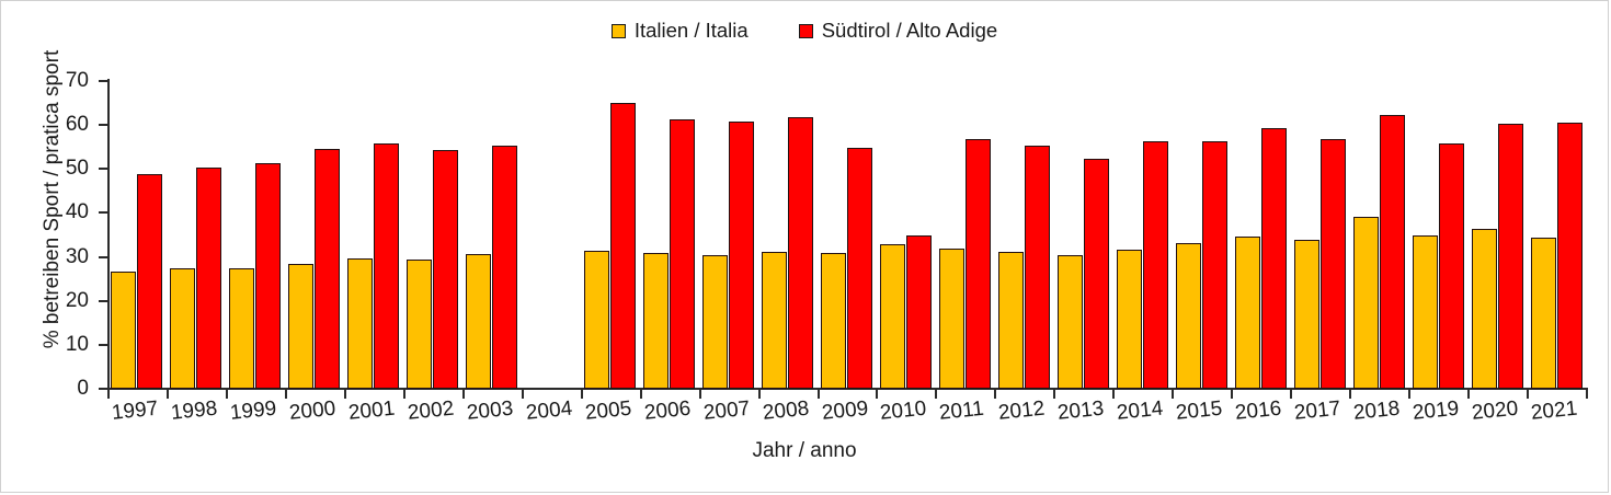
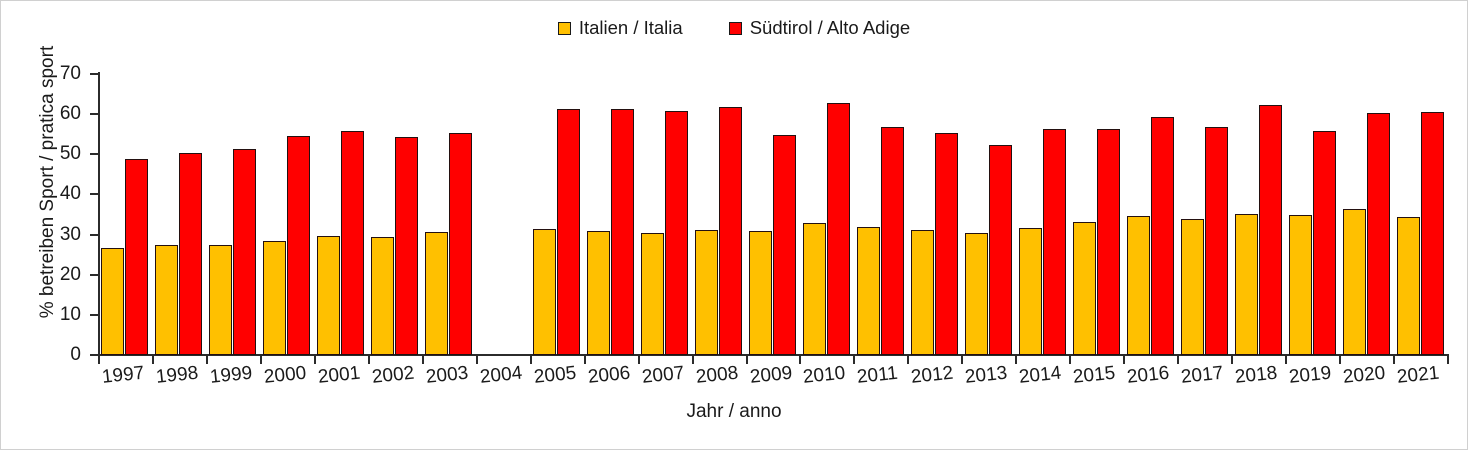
Südtirol / Alto Adige/2005: 65 -> 61
Südtirol / Alto Adige/2010: 35 -> 63
Italien / Italia/2018: 39 -> 35
